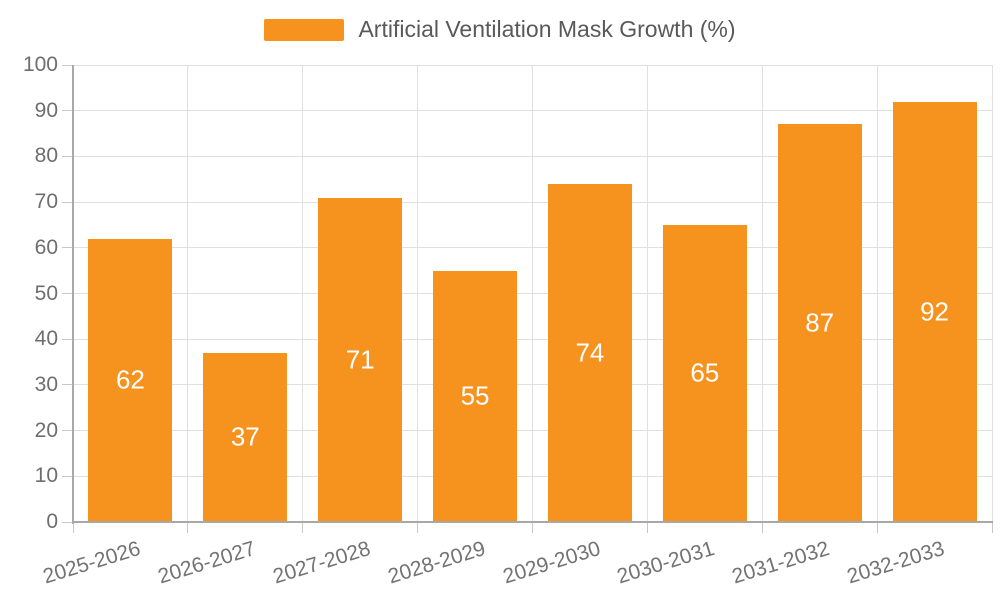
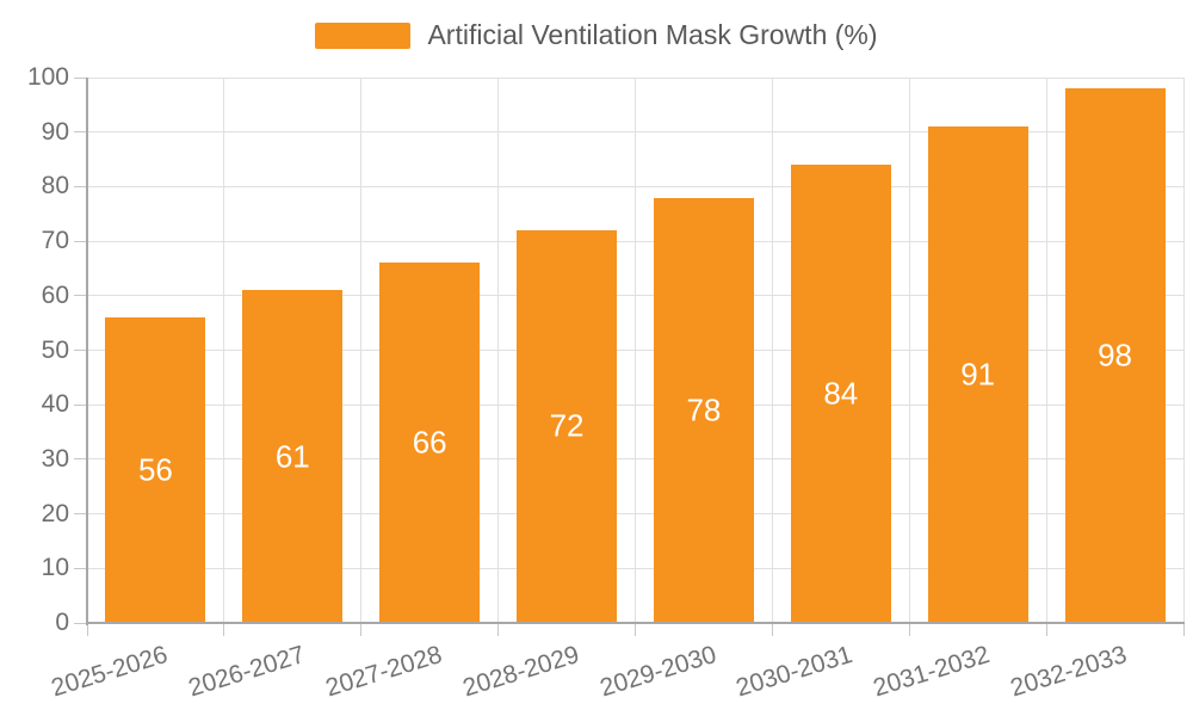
2025-2026: 62 -> 56
2026-2027: 37 -> 61
2027-2028: 71 -> 66
2028-2029: 55 -> 72
2029-2030: 74 -> 78
2030-2031: 65 -> 84
2031-2032: 87 -> 91
2032-2033: 92 -> 98
